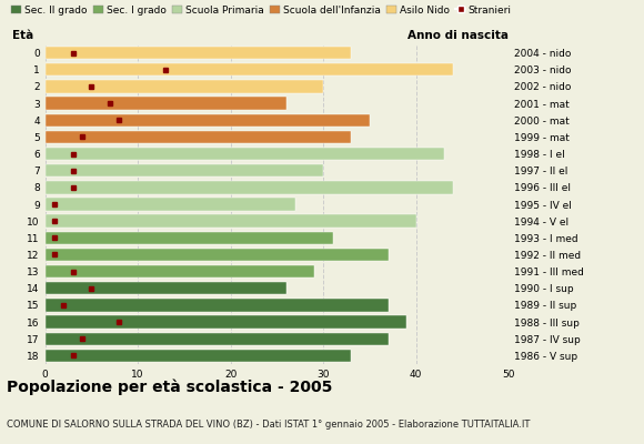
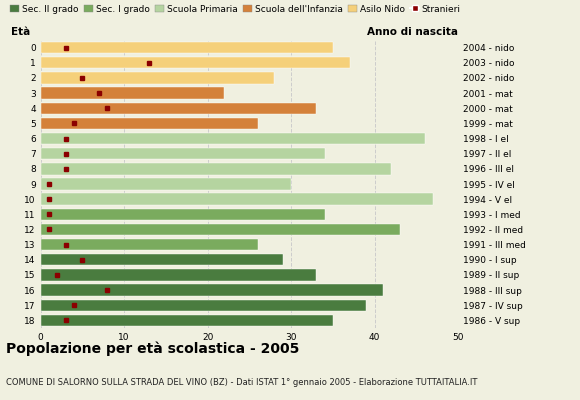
0: 33 -> 35
1: 44 -> 37
2: 30 -> 28
3: 26 -> 22
4: 35 -> 33
5: 33 -> 26
6: 43 -> 46
7: 30 -> 34
8: 44 -> 42
9: 27 -> 30
10: 40 -> 47
11: 31 -> 34
12: 37 -> 43
13: 29 -> 26
14: 26 -> 29
15: 37 -> 33
16: 39 -> 41
17: 37 -> 39
18: 33 -> 35
